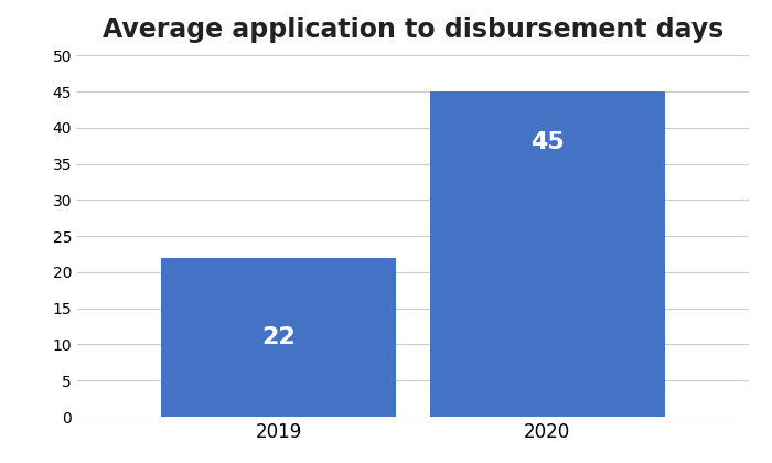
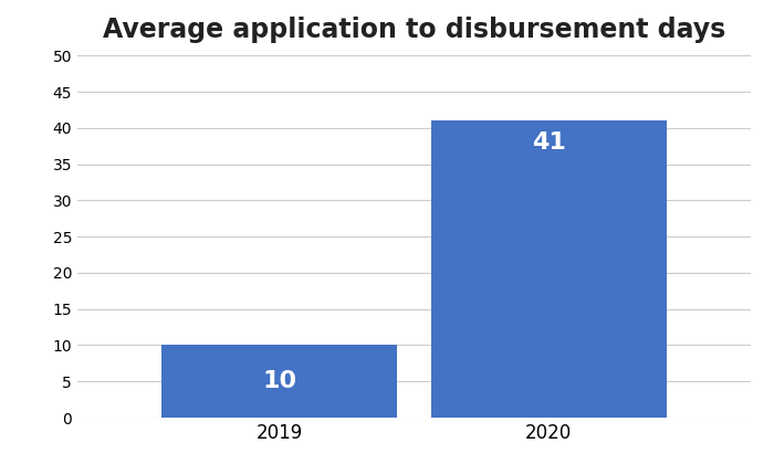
2019: 22 -> 10
2020: 45 -> 41
